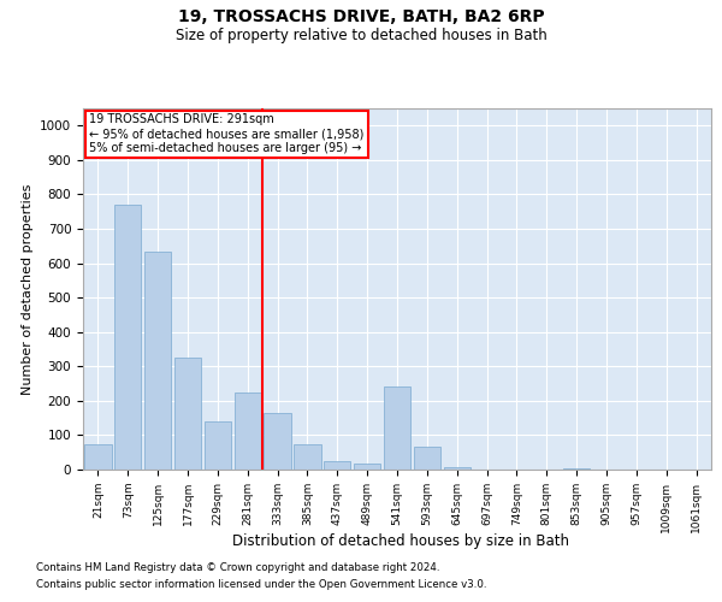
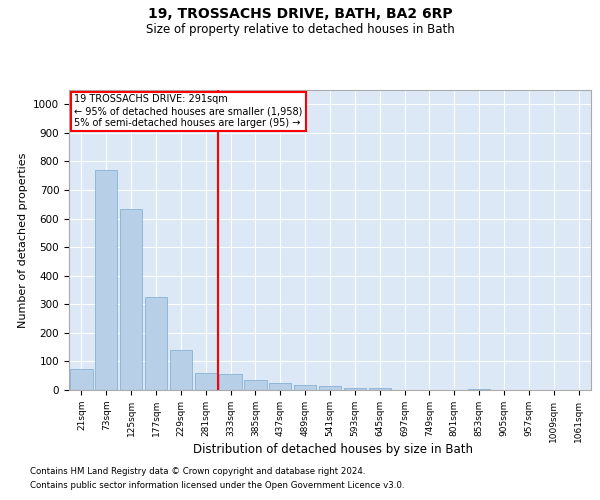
281sqm: 225 -> 60
333sqm: 165 -> 55
385sqm: 75 -> 35
541sqm: 240 -> 15
593sqm: 65 -> 8
